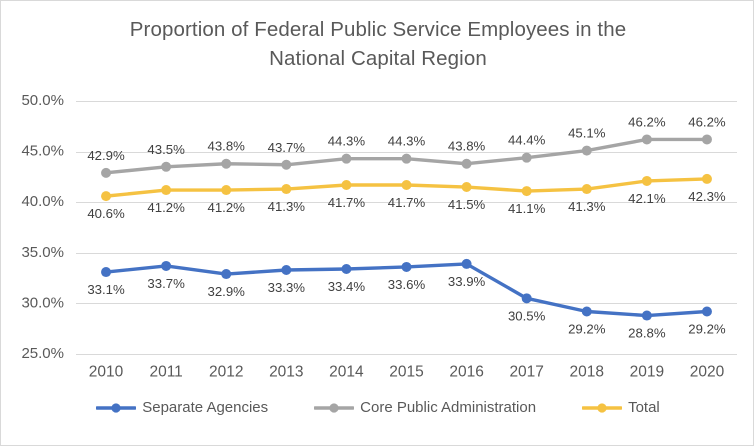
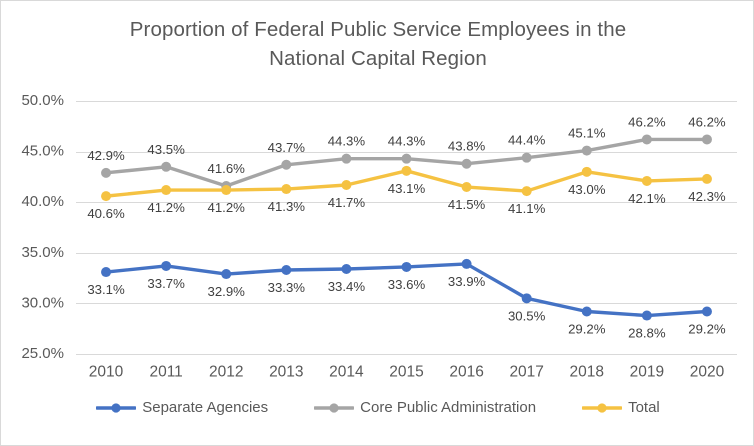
Core Public Administration/2012: 43.8% -> 41.6%
Total/2015: 41.7% -> 43.1%
Total/2018: 41.3% -> 43.0%
